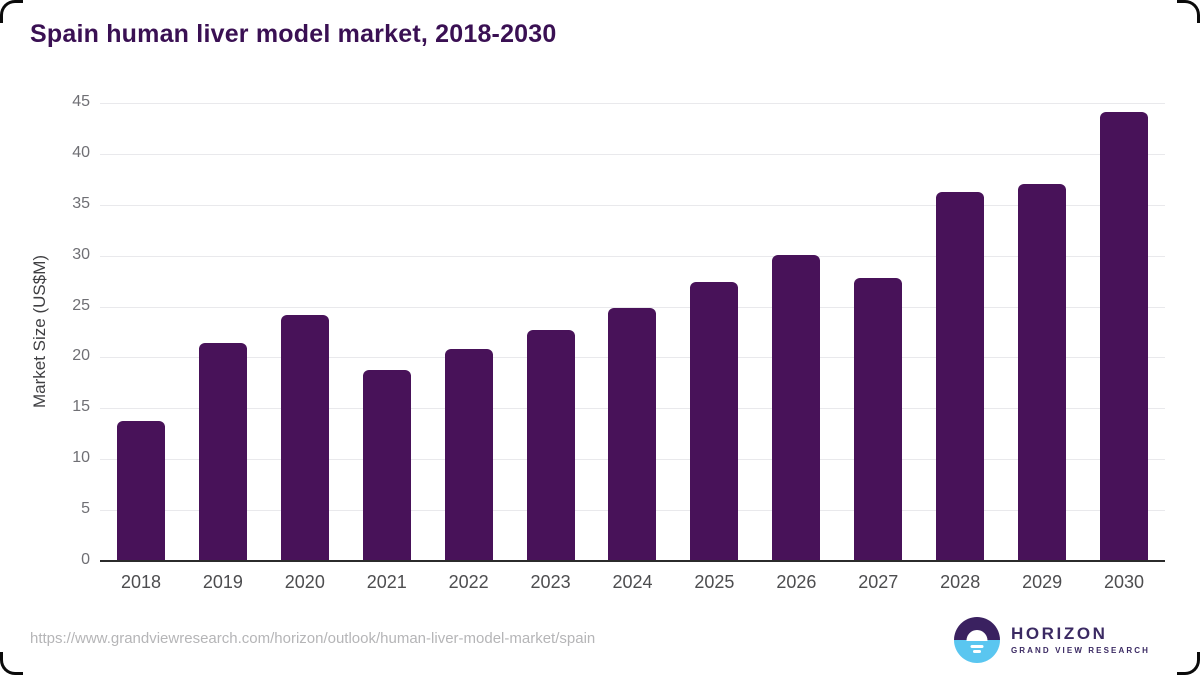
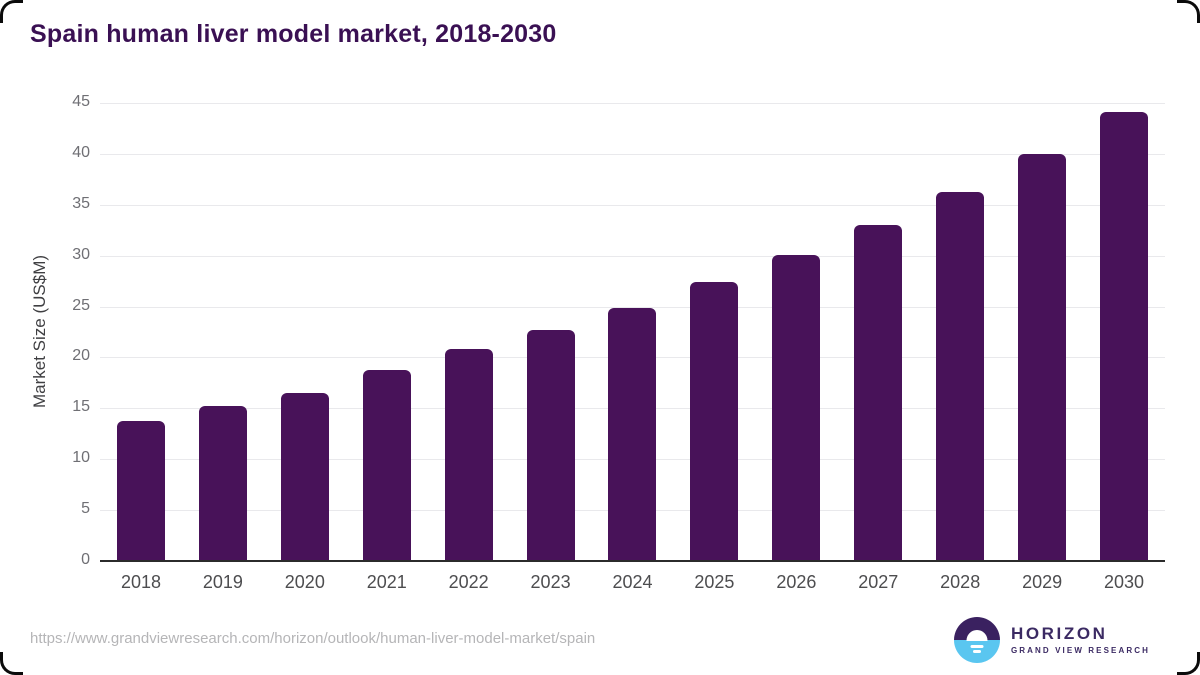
2019: 21.3 -> 15.1
2020: 24.1 -> 16.4
2027: 27.7 -> 32.9
2029: 36.9 -> 39.9
